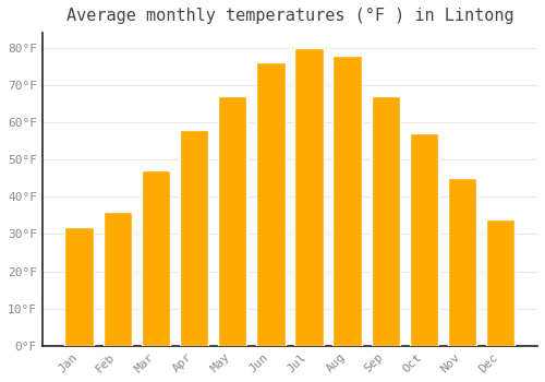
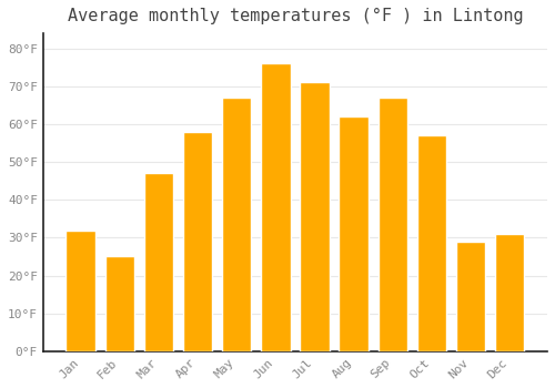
Feb: 36°F -> 25°F
Jul: 80°F -> 71°F
Aug: 78°F -> 62°F
Nov: 45°F -> 29°F
Dec: 34°F -> 31°F
